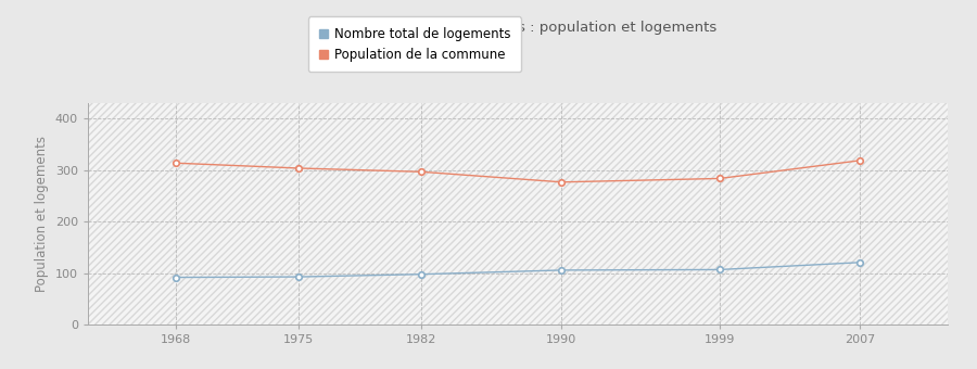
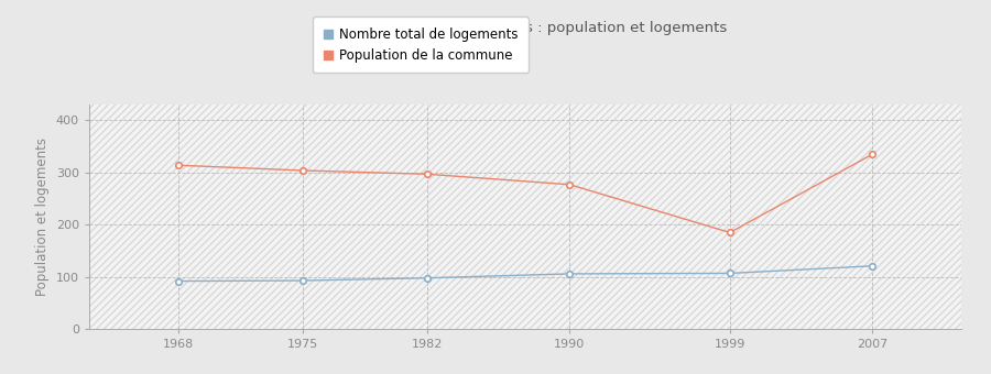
Population de la commune/1999: 284 -> 185
Population de la commune/2007: 319 -> 335
